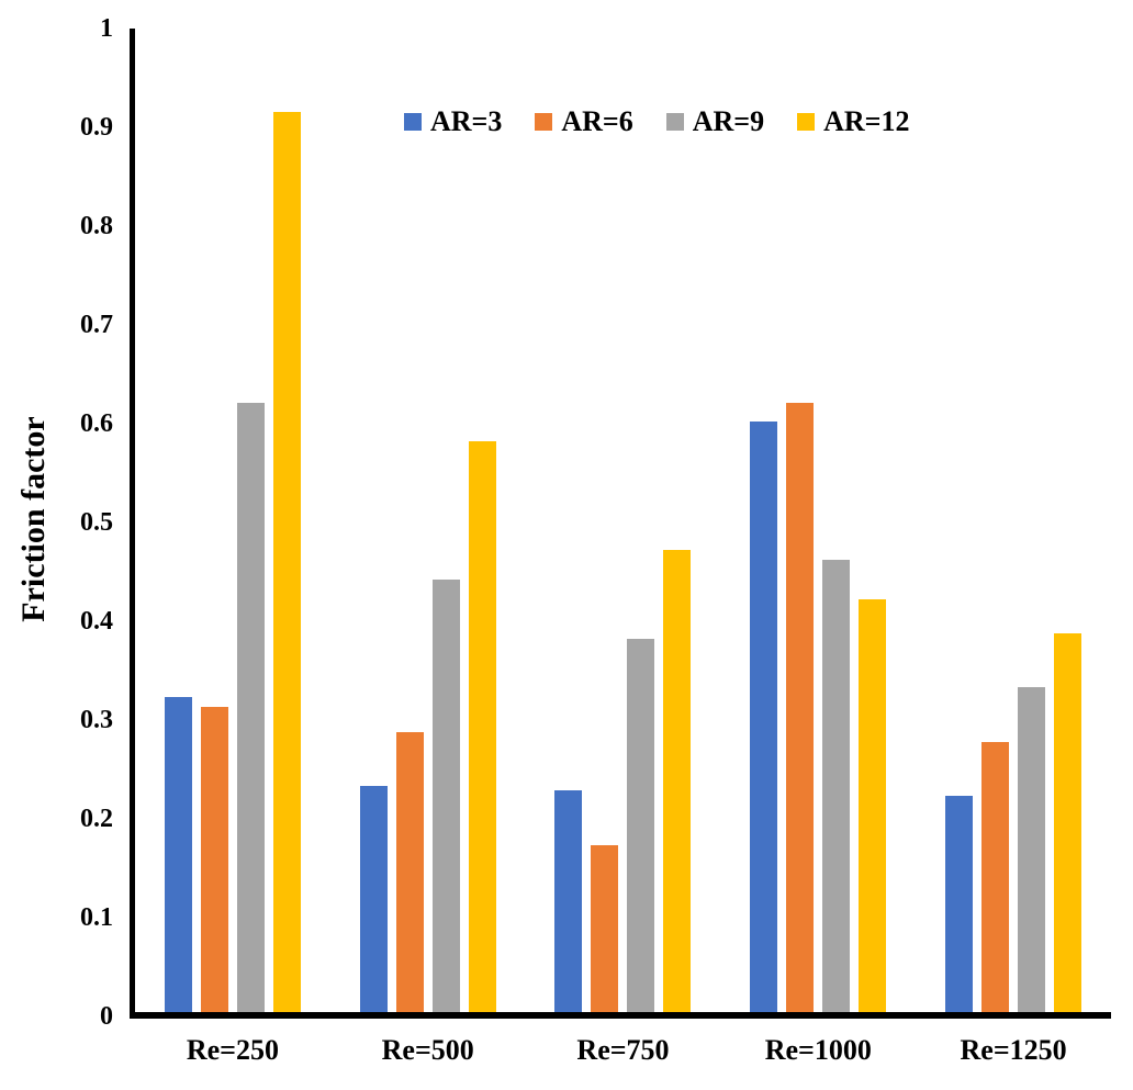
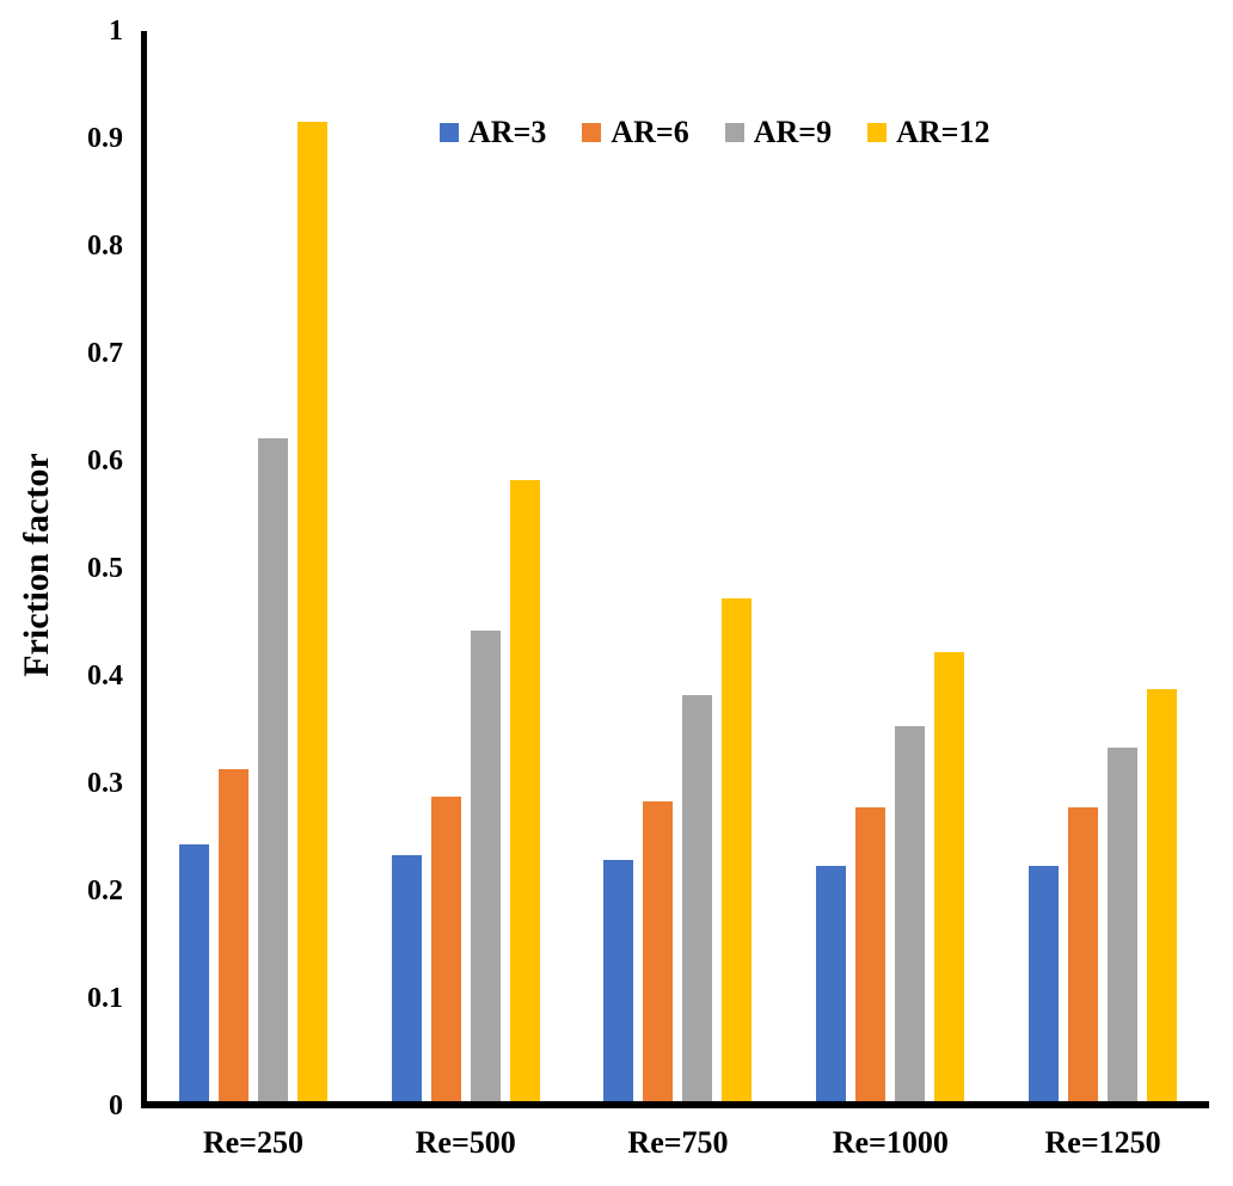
AR=3/Re=250: 0.32 -> 0.24
AR=6/Re=750: 0.17 -> 0.28
AR=3/Re=1000: 0.60 -> 0.22
AR=6/Re=1000: 0.62 -> 0.28
AR=9/Re=1000: 0.46 -> 0.35
